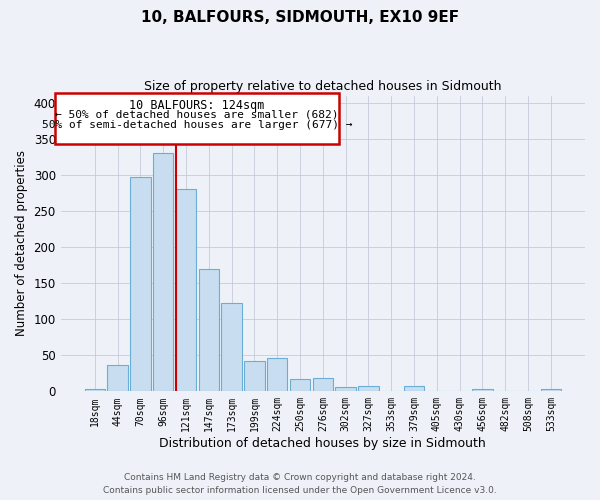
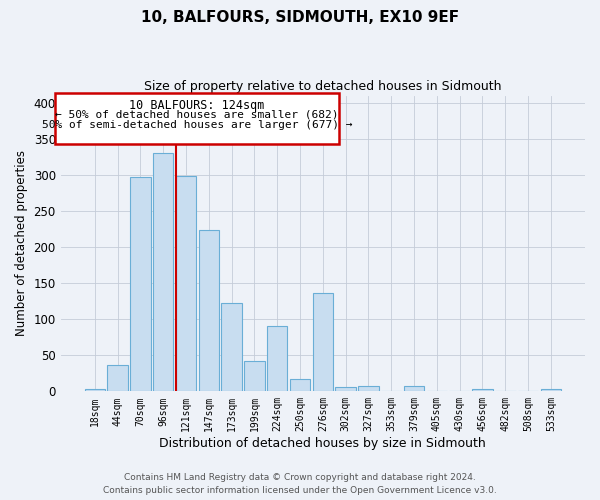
121sqm: 280 -> 298
147sqm: 170 -> 224
224sqm: 46 -> 90
276sqm: 18 -> 136
